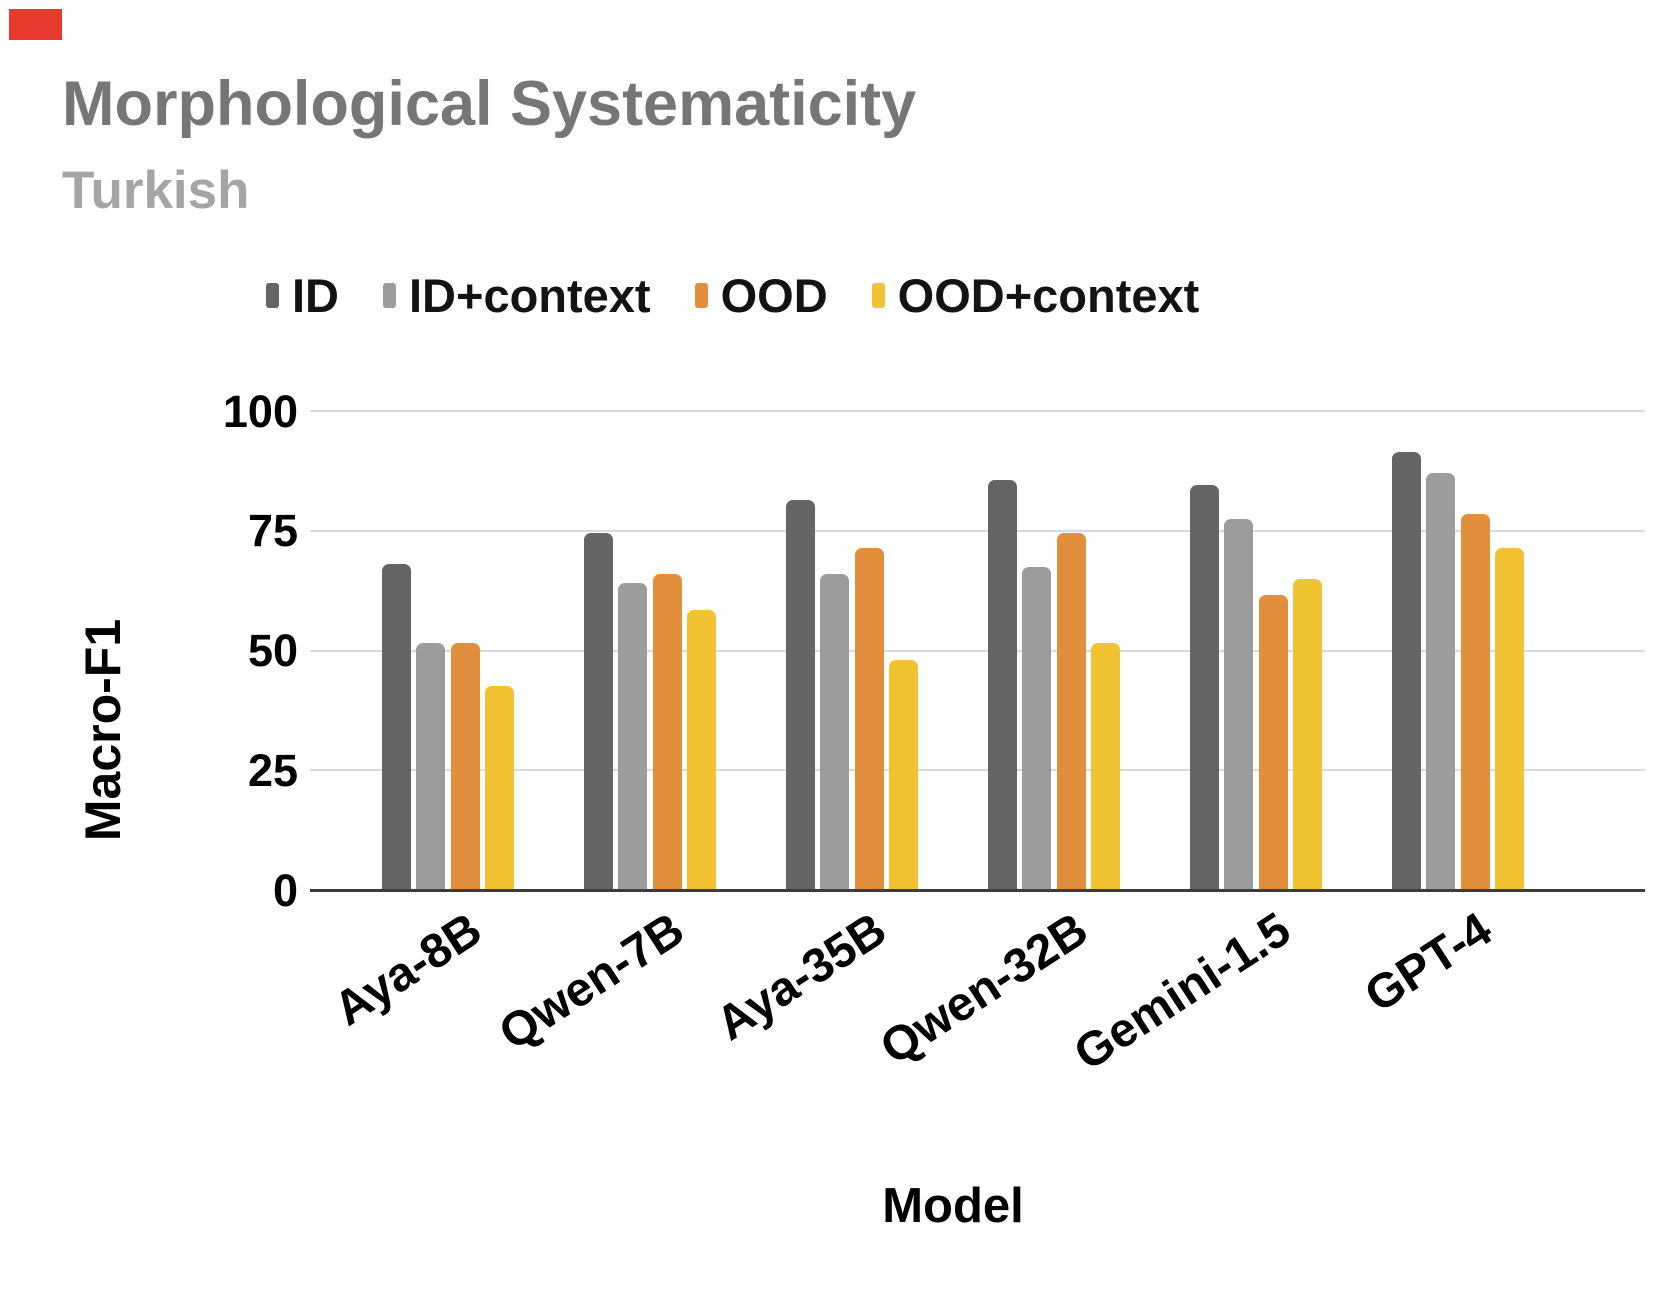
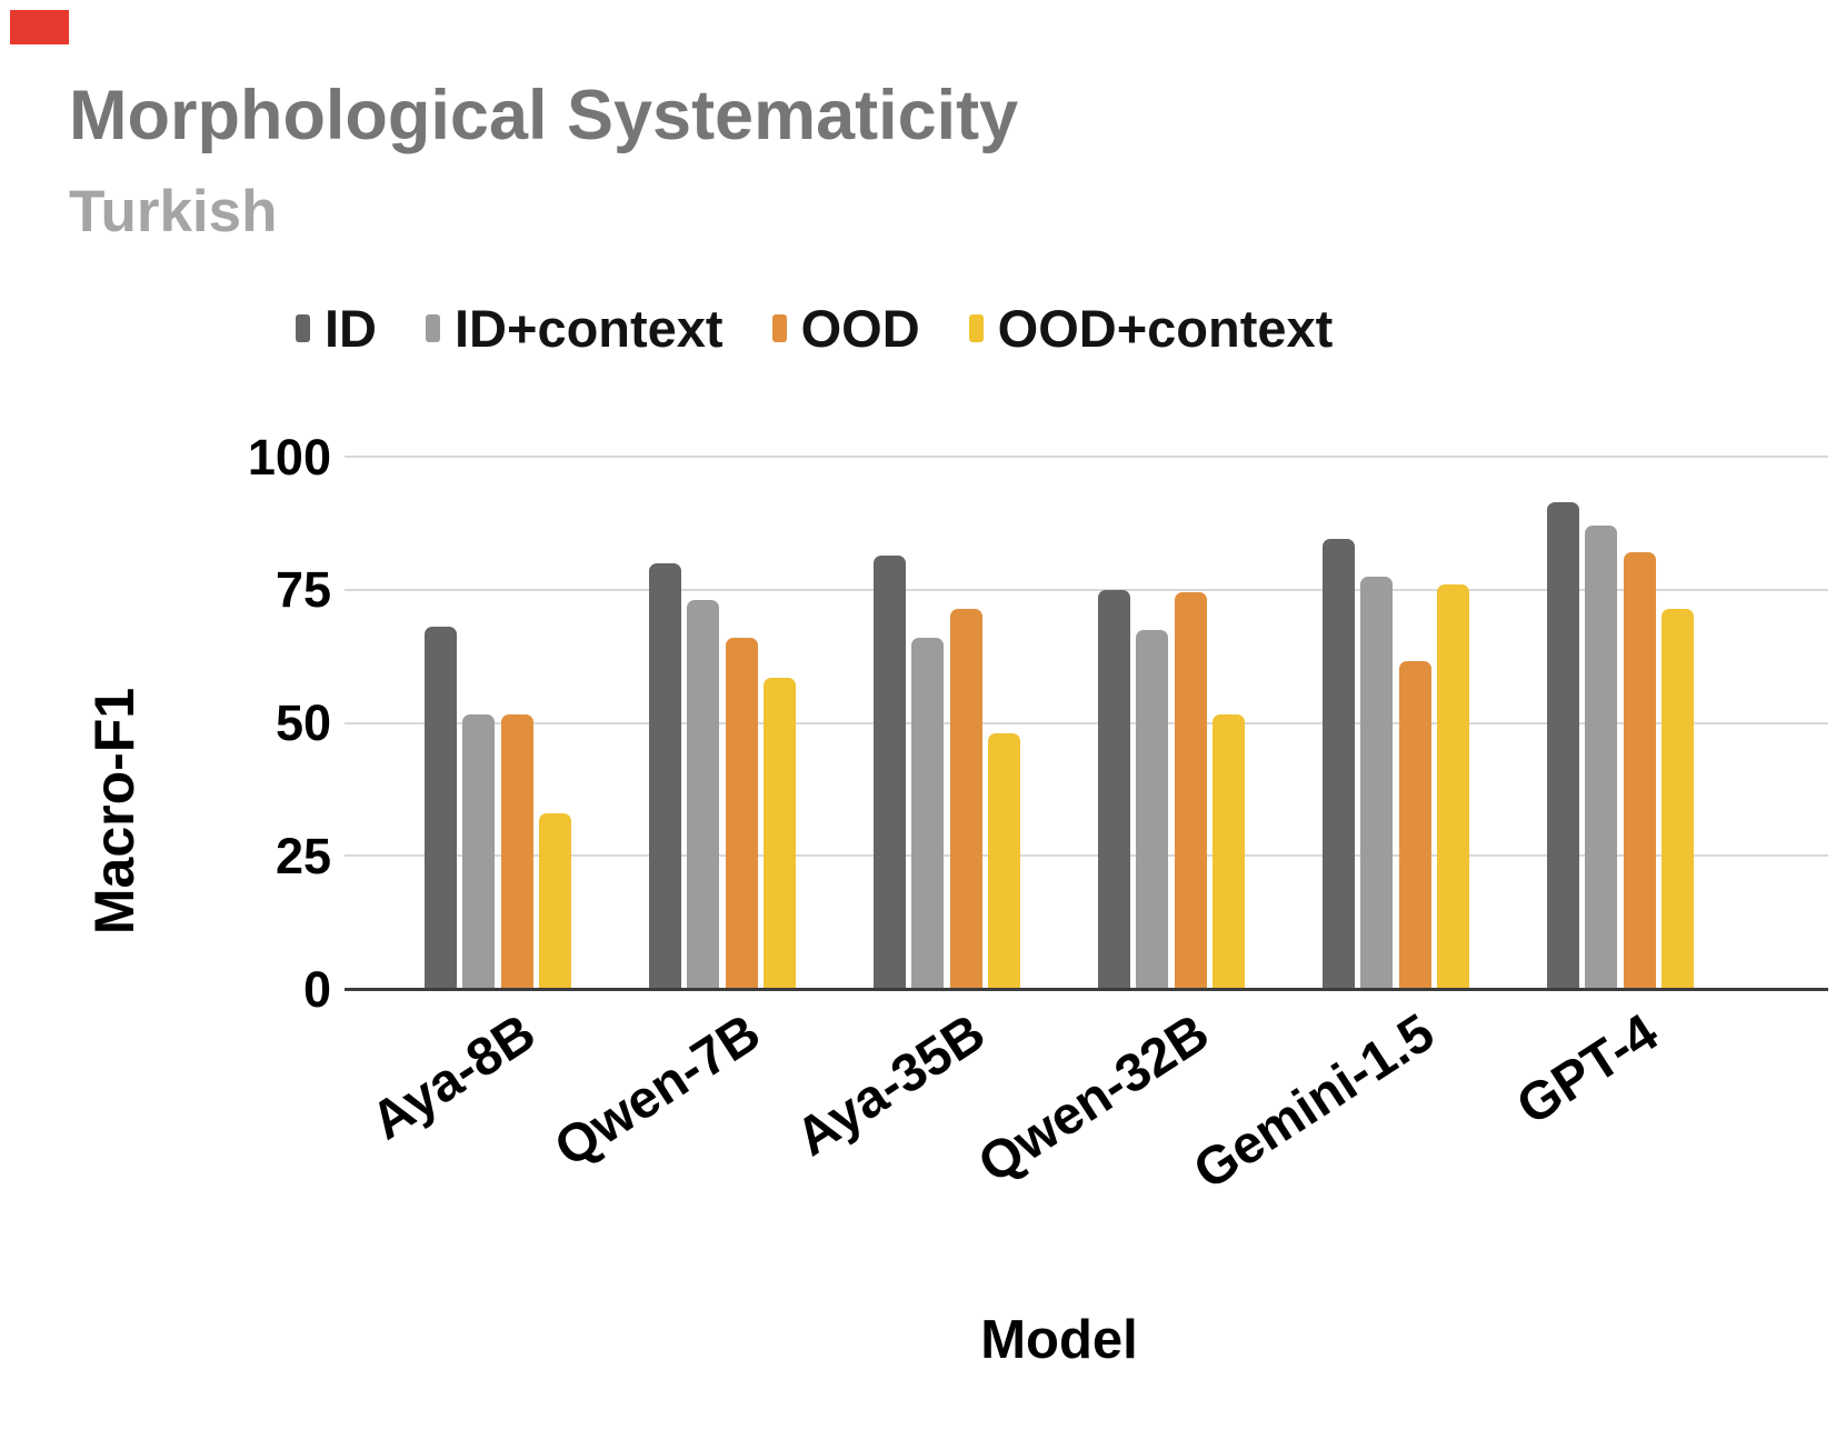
OOD+context/Aya-8B: 42 -> 33
ID/Qwen-7B: 74 -> 80
ID+context/Qwen-7B: 64 -> 73
ID/Qwen-32B: 86 -> 75
OOD+context/Gemini-1.5: 65 -> 76
OOD/GPT-4: 78 -> 82
